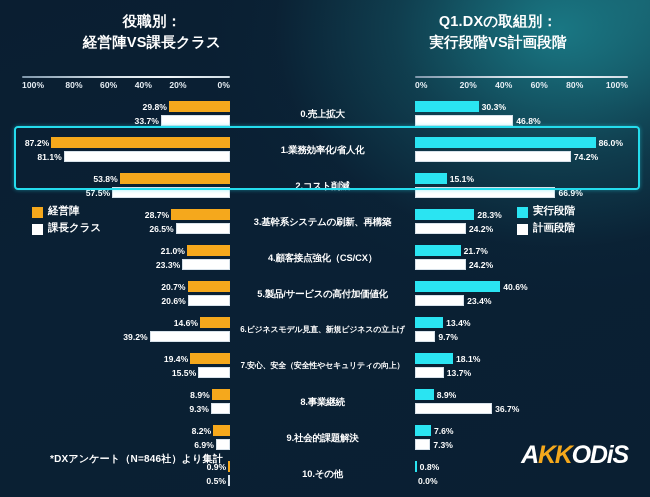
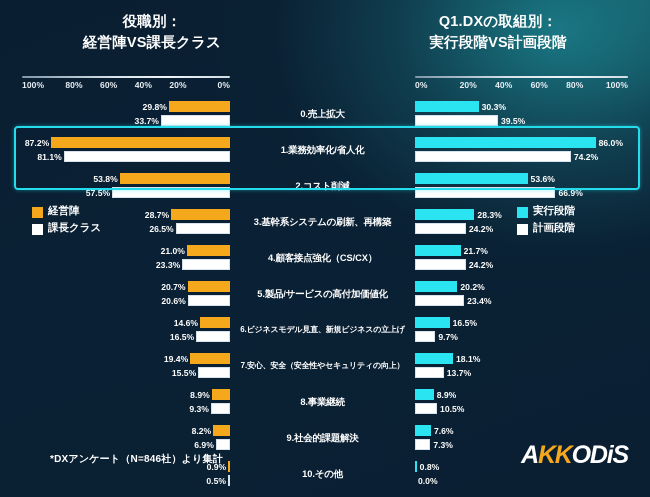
計画段階/0.売上拡大: 46.8% -> 39.5%
実行段階/2.コスト削減: 15.1% -> 53.6%
実行段階/5.製品/サービスの高付加価値化: 40.6% -> 20.2%
課長クラス/6.ビジネスモデル見直、新規ビジネスの立上げ: 39.2% -> 16.5%
実行段階/6.ビジネスモデル見直、新規ビジネスの立上げ: 13.4% -> 16.5%
計画段階/8.事業継続: 36.7% -> 10.5%
